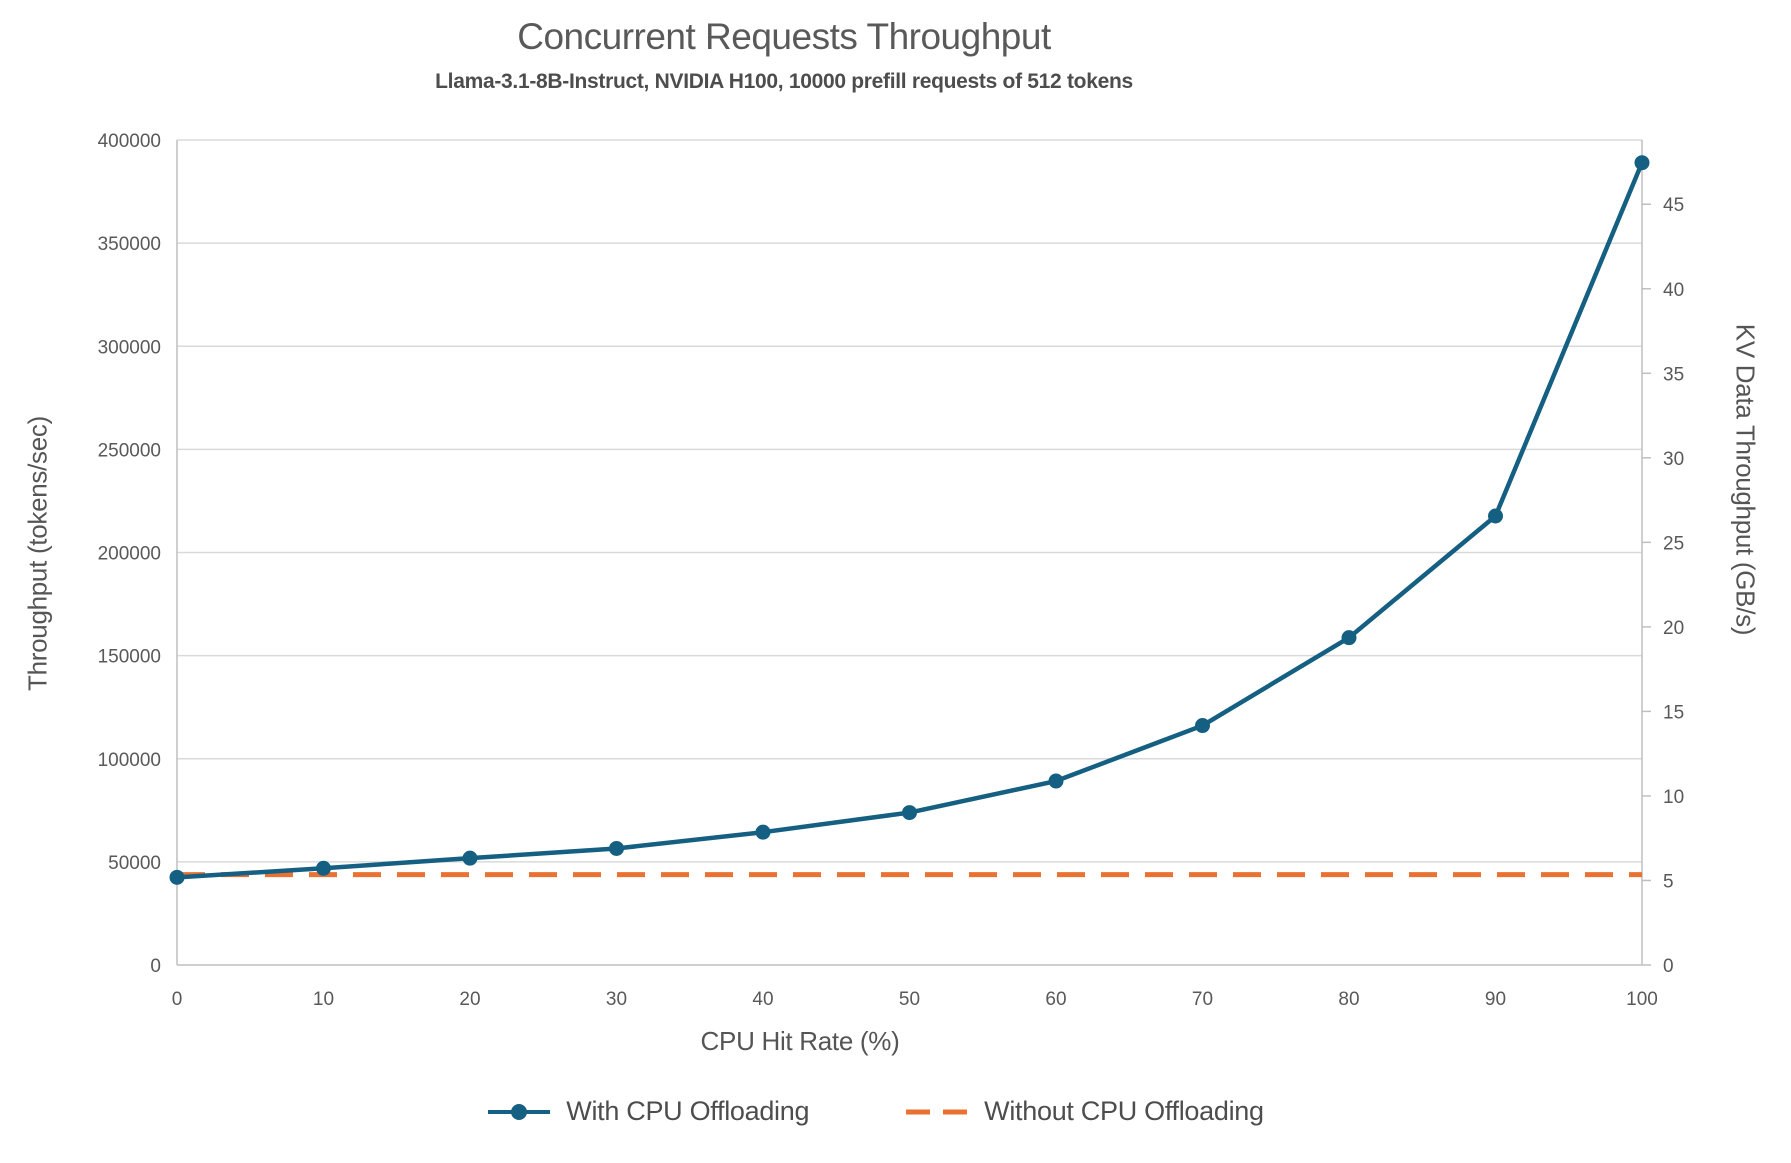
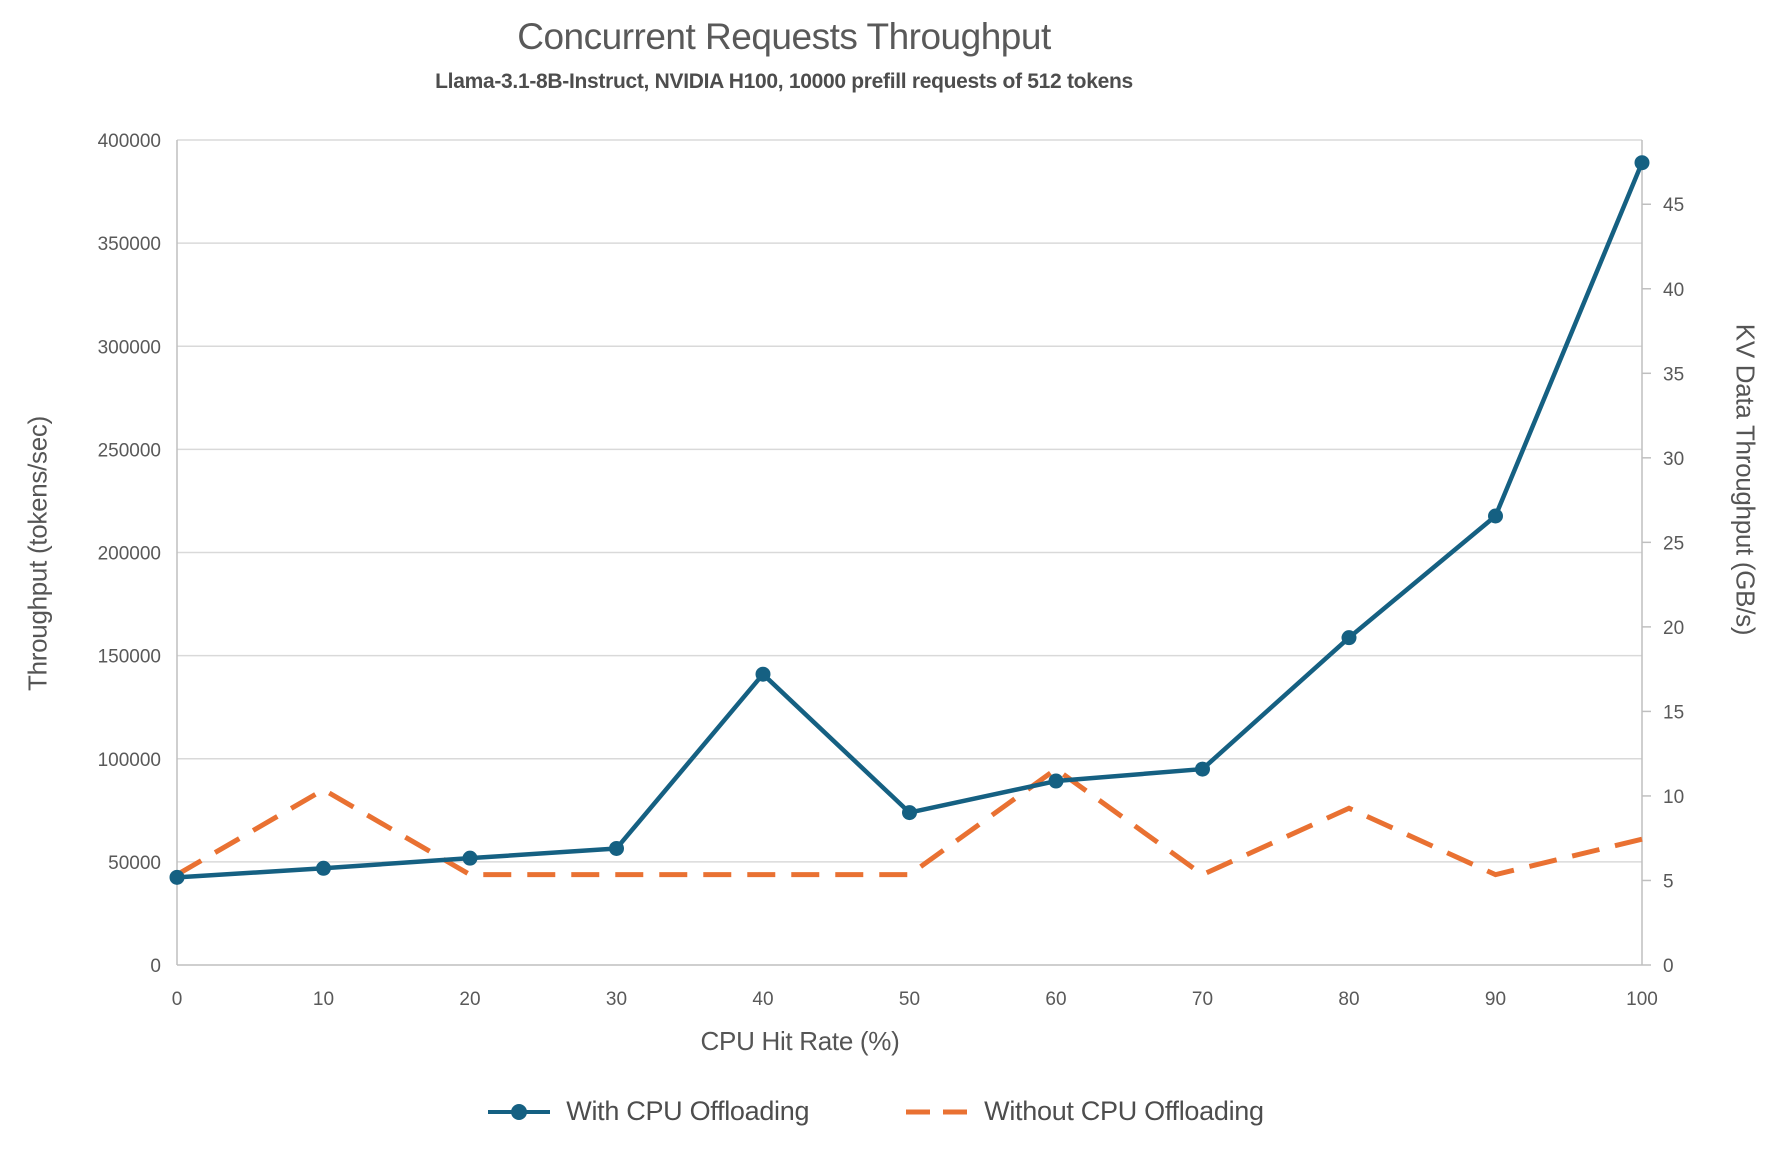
Without CPU Offloading/10: 44000 -> 85000
With CPU Offloading/40: 64000 -> 141000
Without CPU Offloading/60: 44000 -> 95000
With CPU Offloading/70: 116000 -> 95000
Without CPU Offloading/80: 44000 -> 76000
Without CPU Offloading/100: 44000 -> 61000
